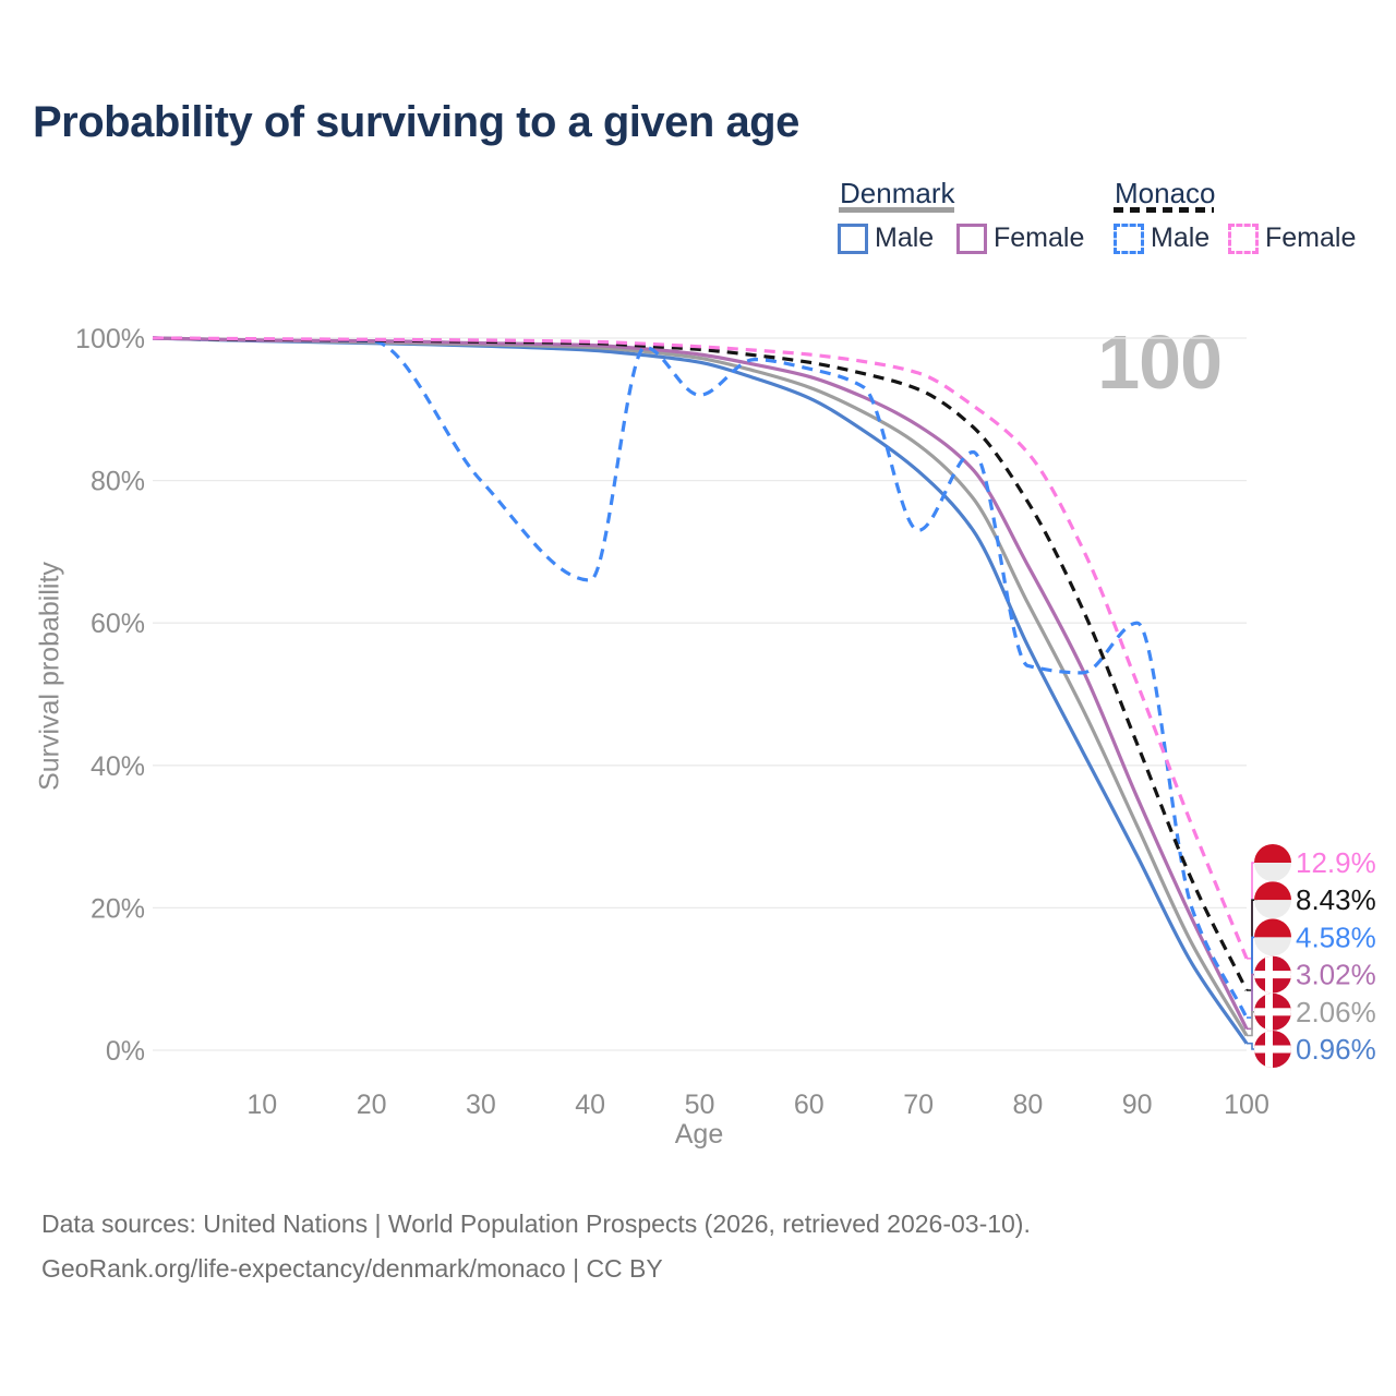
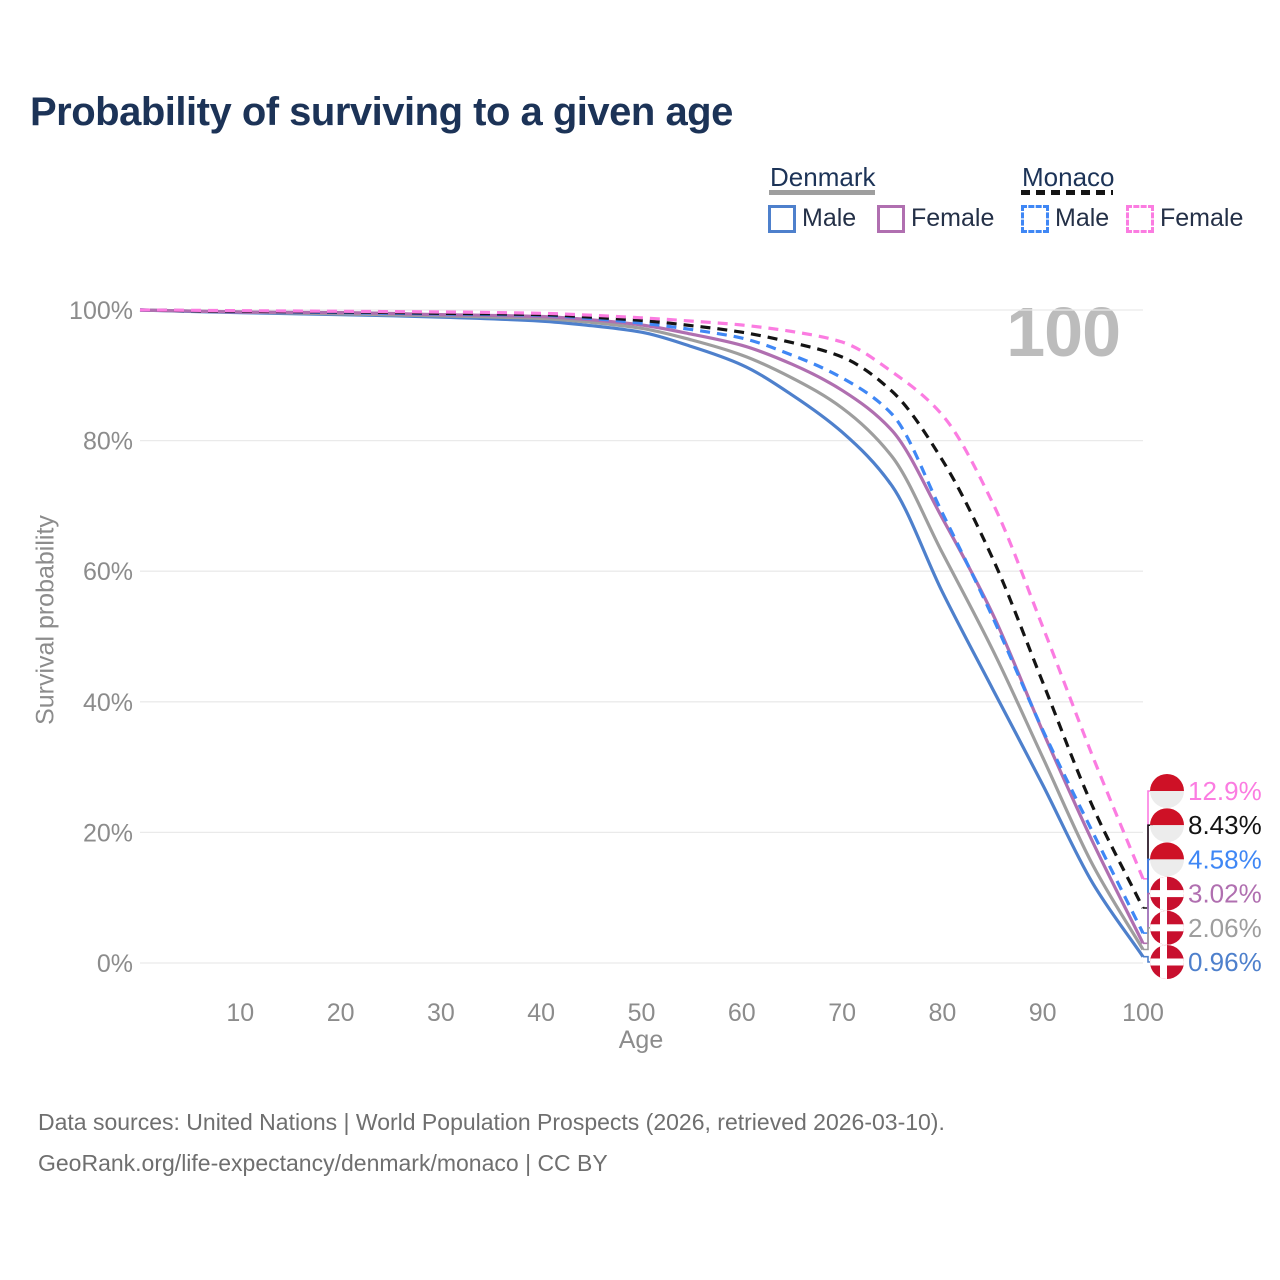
Monaco Male/30: 80% -> 99%
Monaco Male/40: 66% -> 99%
Monaco Male/50: 92% -> 98%
Monaco Male/70: 73% -> 90%
Monaco Male/80: 54% -> 69%
Monaco Male/90: 60% -> 36%
